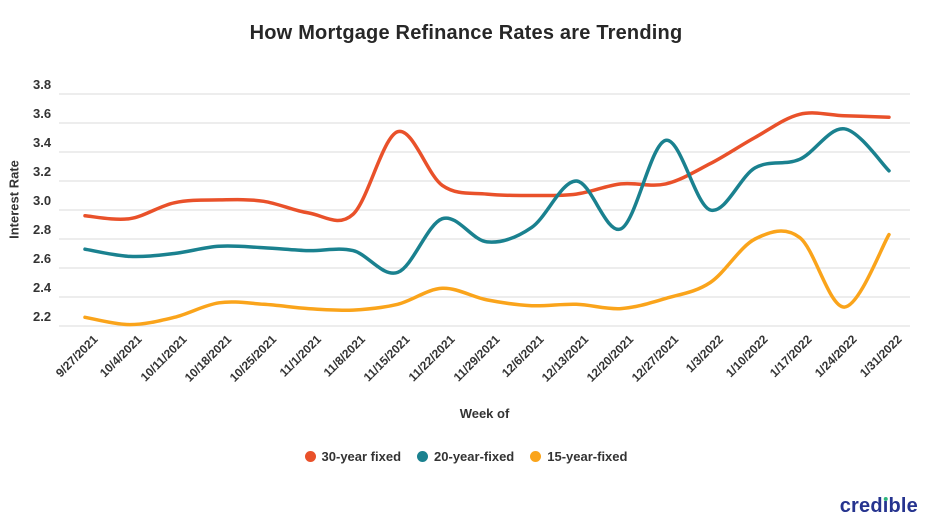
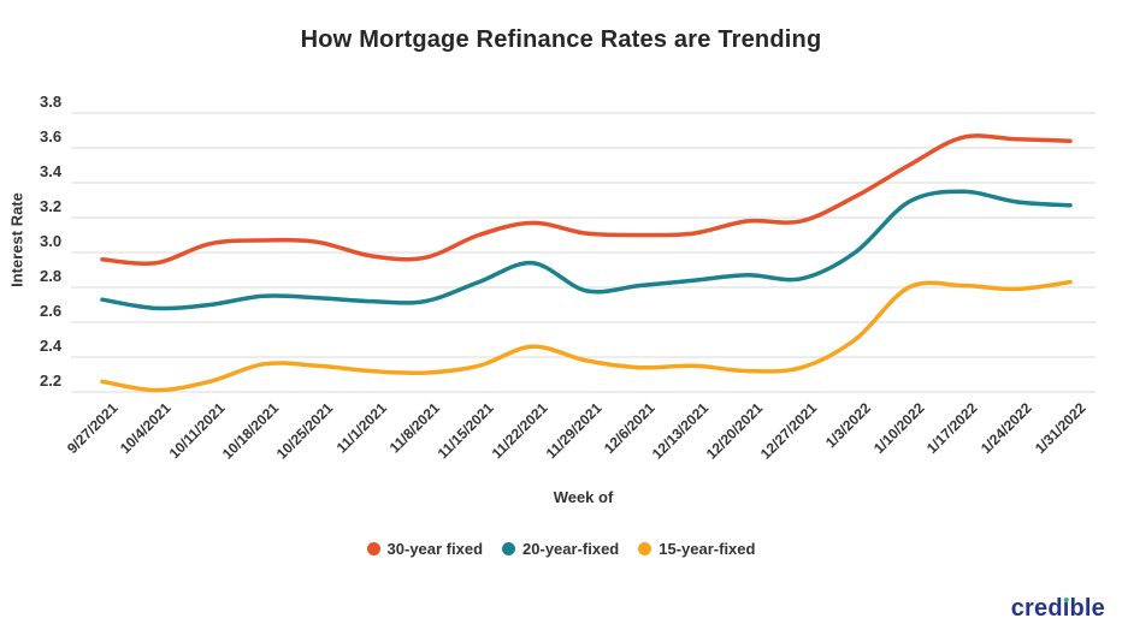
30-year fixed/11/15/2021: 3.54 -> 3.10
20-year-fixed/11/15/2021: 2.57 -> 2.83
20-year-fixed/12/6/2021: 2.88 -> 2.81
20-year-fixed/12/13/2021: 3.20 -> 2.84
20-year-fixed/12/27/2021: 3.48 -> 2.85
15-year-fixed/12/27/2021: 2.39 -> 2.34
20-year-fixed/1/24/2022: 3.56 -> 3.29
15-year-fixed/1/24/2022: 2.33 -> 2.79
